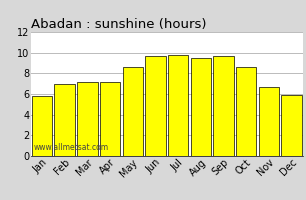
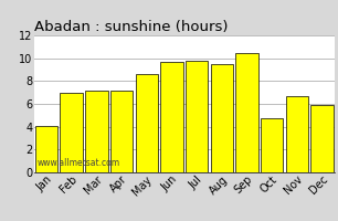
Jan: 5.8 -> 4.1
Sep: 9.7 -> 10.5
Oct: 8.6 -> 4.7
